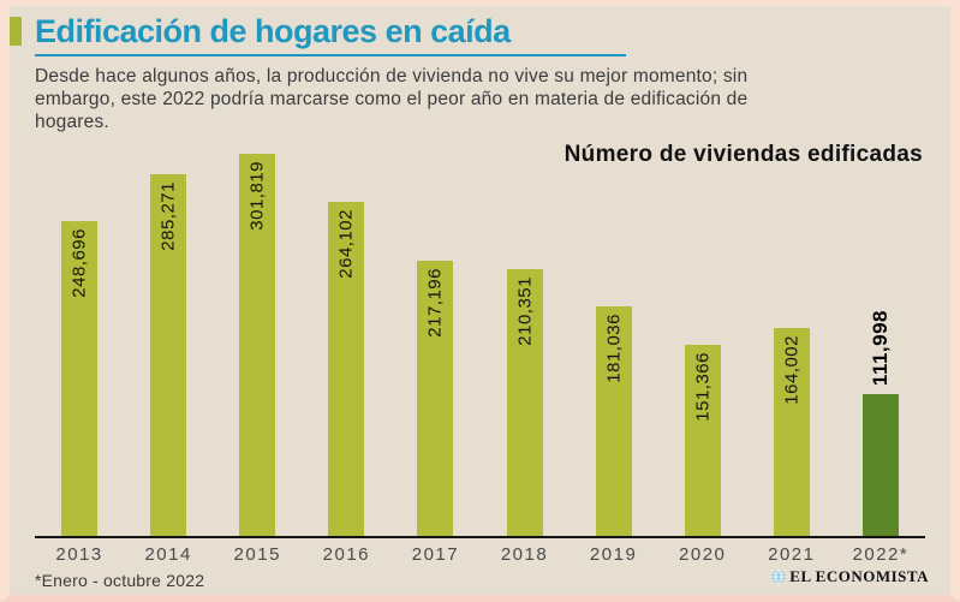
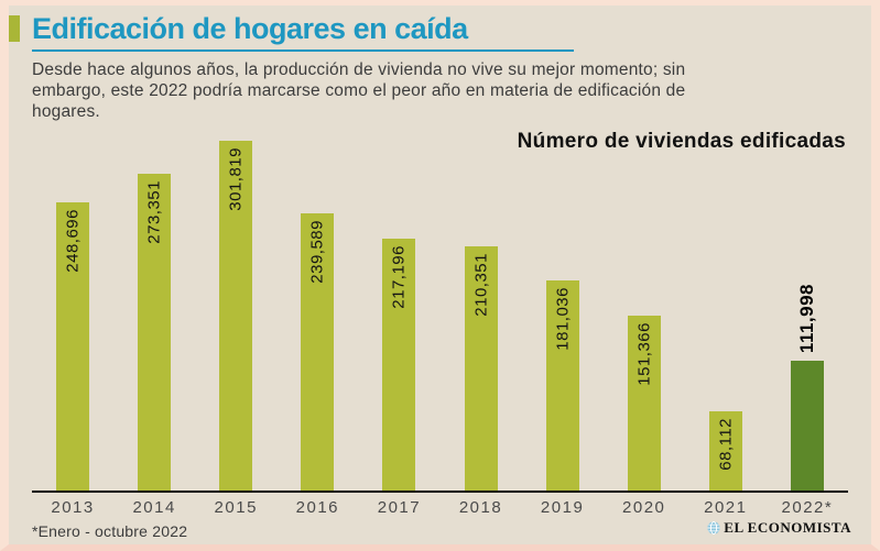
2014: 285,271 -> 273,351
2016: 264,102 -> 239,589
2021: 164,002 -> 68,112
